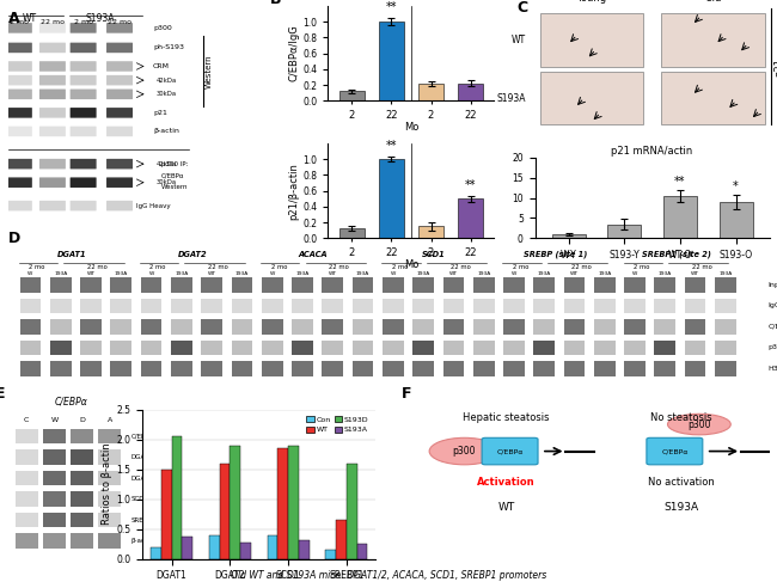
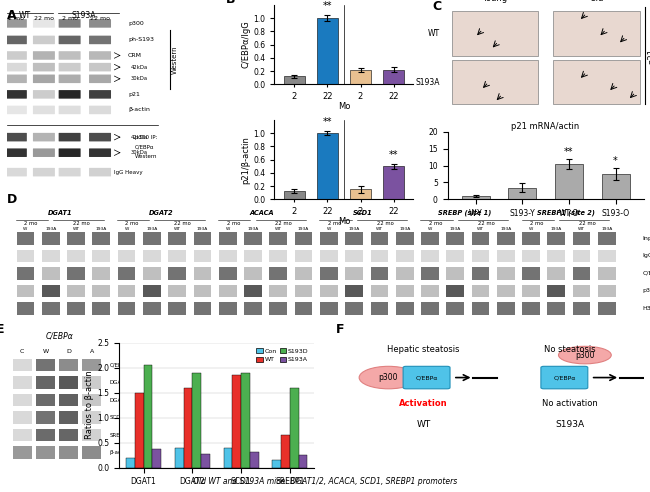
p21 mRNA/actin/S193-O: 9.0 -> 7.5
